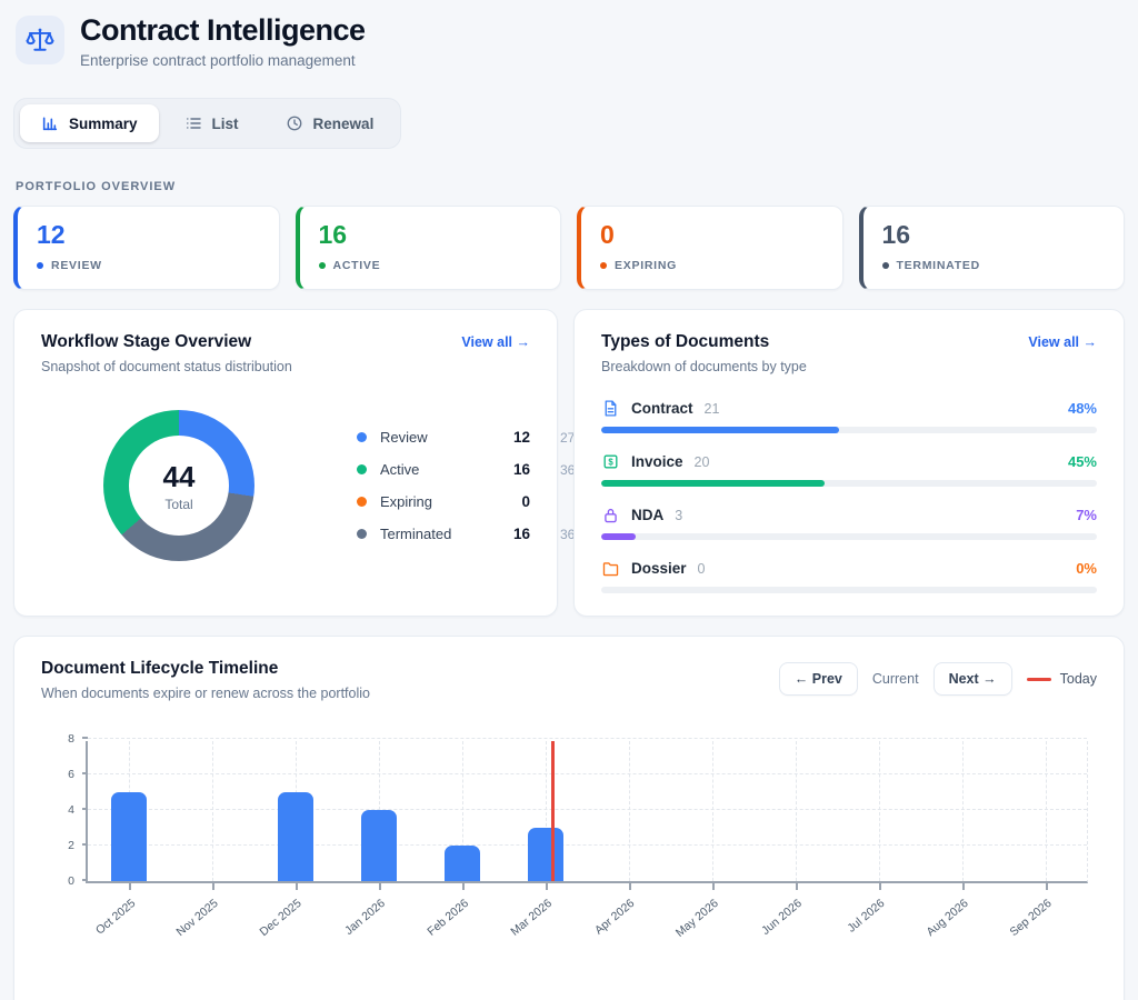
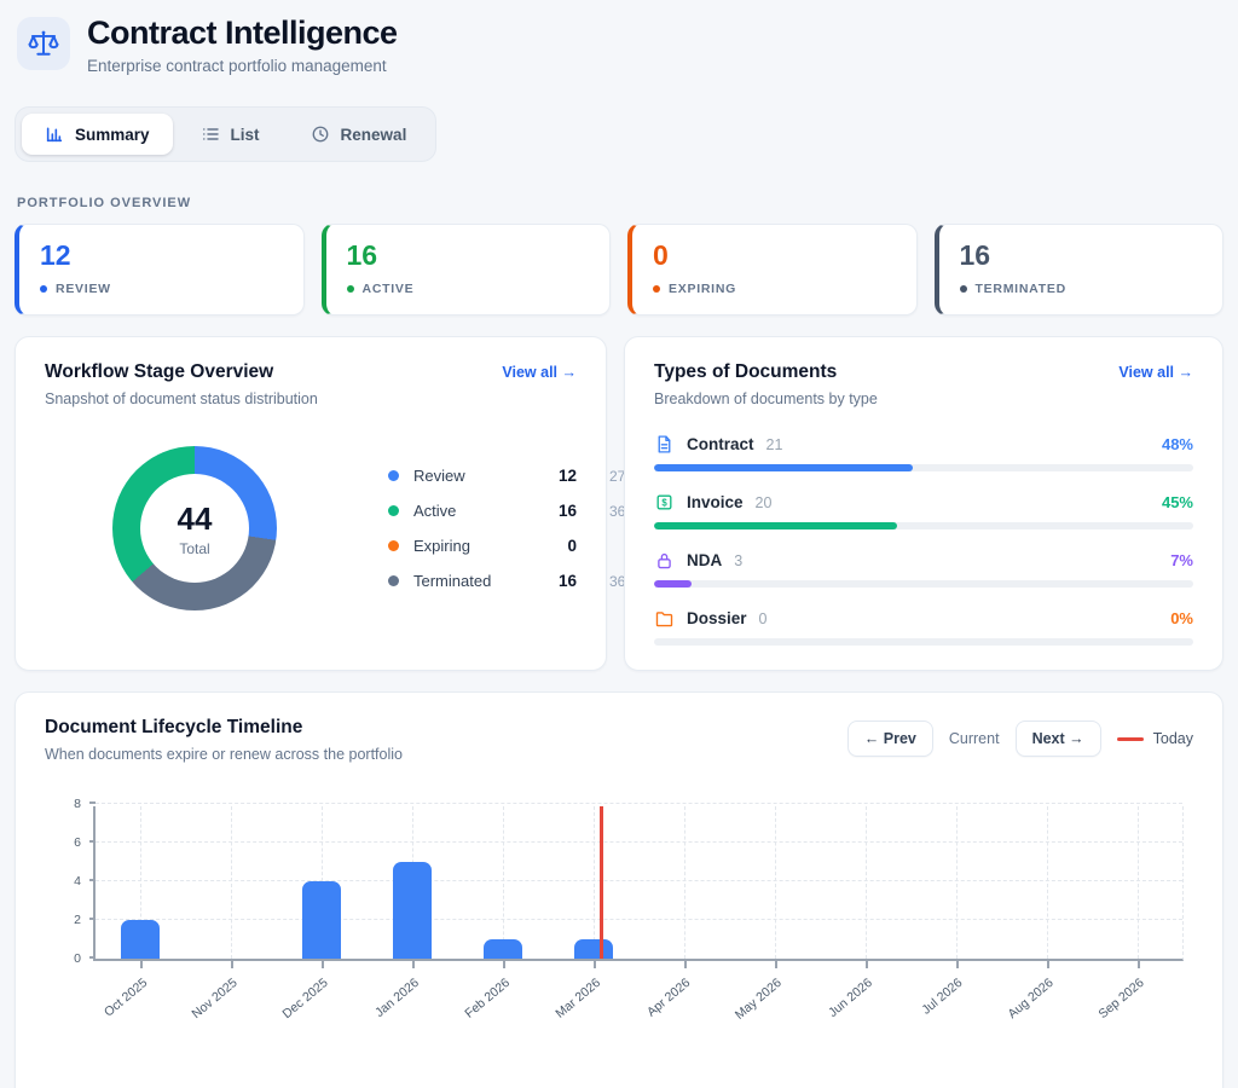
Oct 2025: 5 -> 2
Dec 2025: 5 -> 4
Jan 2026: 4 -> 5
Feb 2026: 2 -> 1
Mar 2026: 3 -> 1
